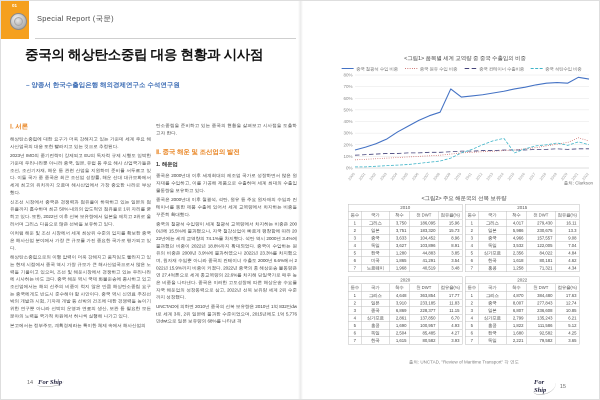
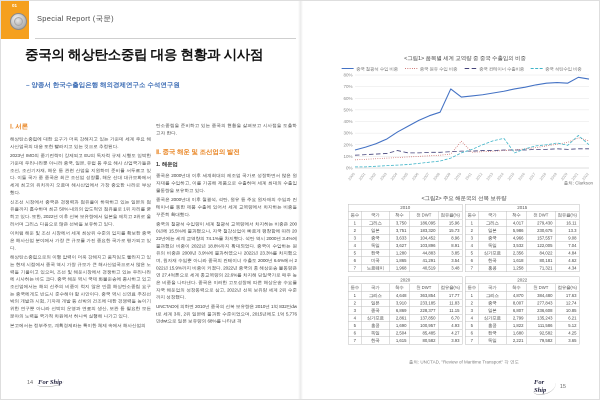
중국 컨테이너 수출비중/2004: 12% -> 15%
중국 원유 수입 비중/2010: 13% -> 23%
중국 석탄수입 비중/2021: 22% -> 28%
